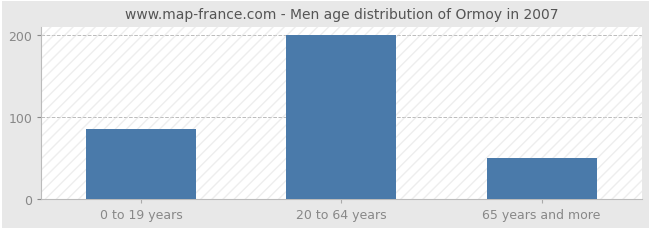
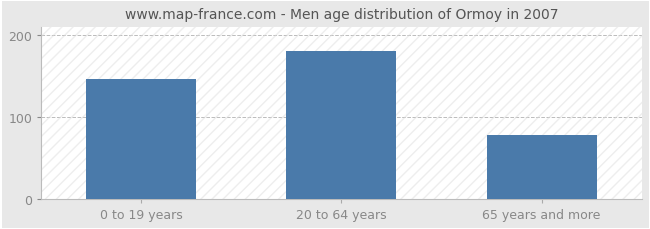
0 to 19 years: 85 -> 146
20 to 64 years: 200 -> 180
65 years and more: 50 -> 78
